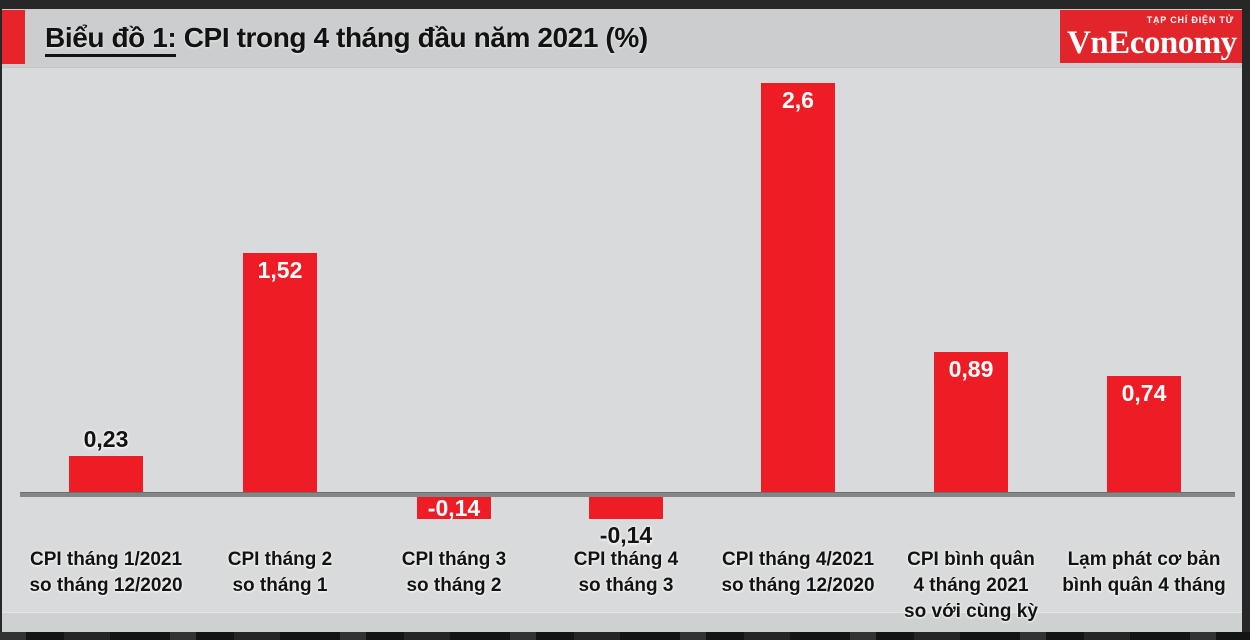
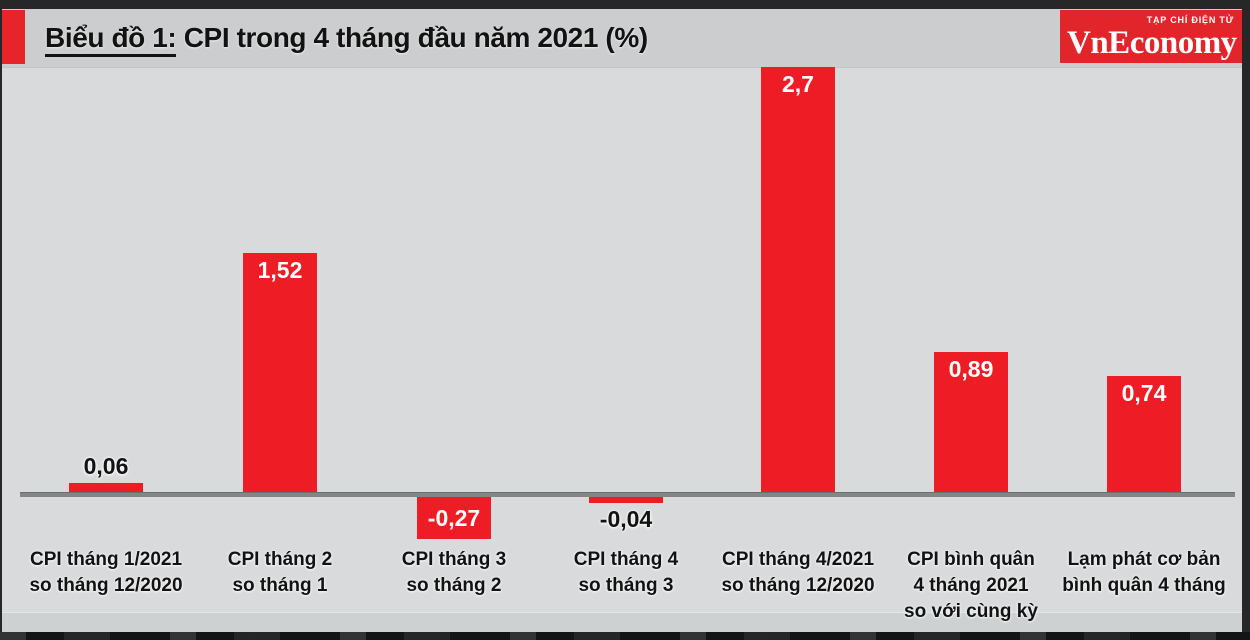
CPI tháng 1/2021 so tháng 12/2020: 0,23 -> 0,06
CPI tháng 3 so tháng 2: -0,14 -> -0,27
CPI tháng 4 so tháng 3: -0,14 -> -0,04
CPI tháng 4/2021 so tháng 12/2020: 2,6 -> 2,7
